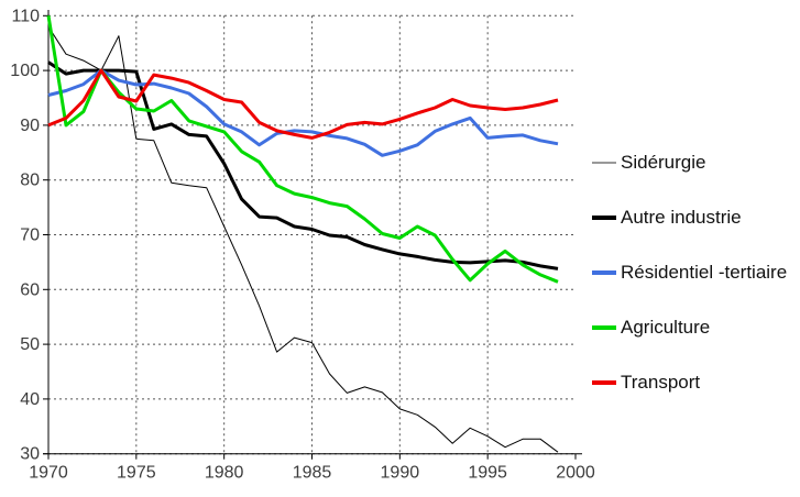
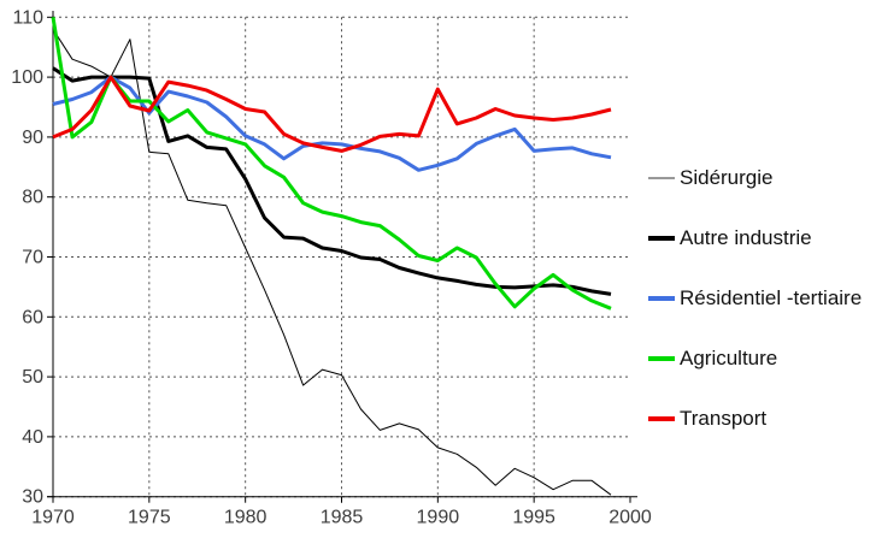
Résidentiel -tertiaire/1975: 97 -> 94
Agriculture/1975: 93 -> 96
Transport/1990: 91 -> 98
